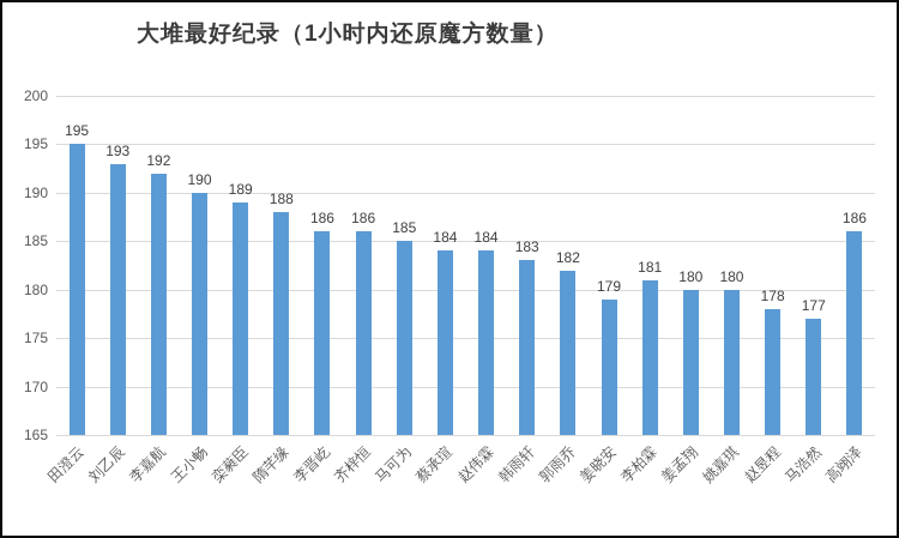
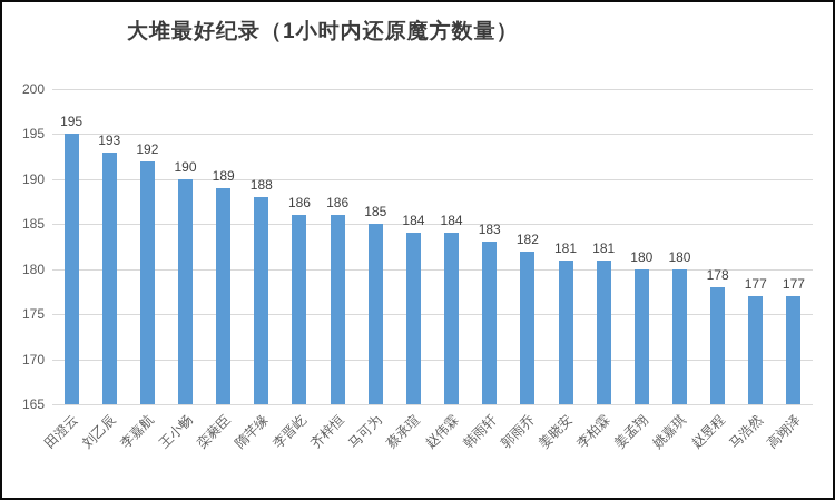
姜晓安: 179 -> 181
高翊泽: 186 -> 177
